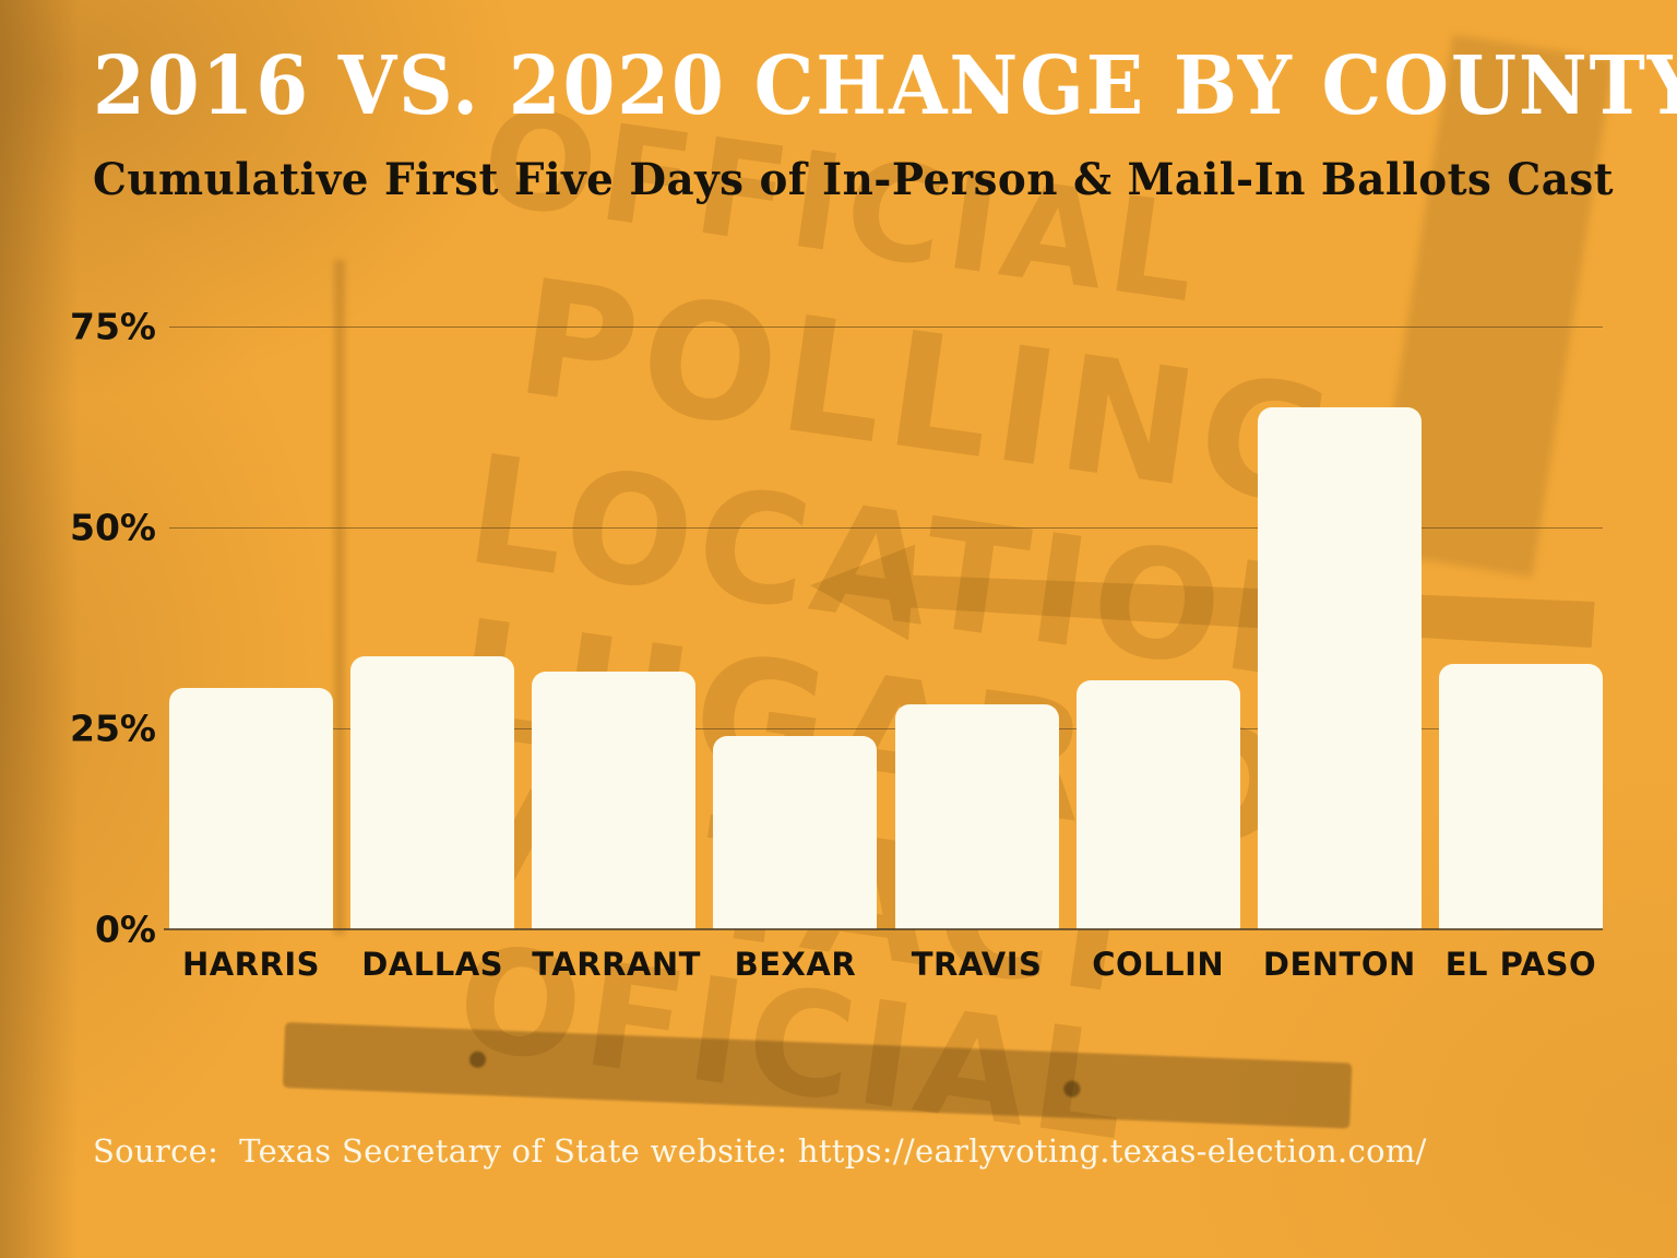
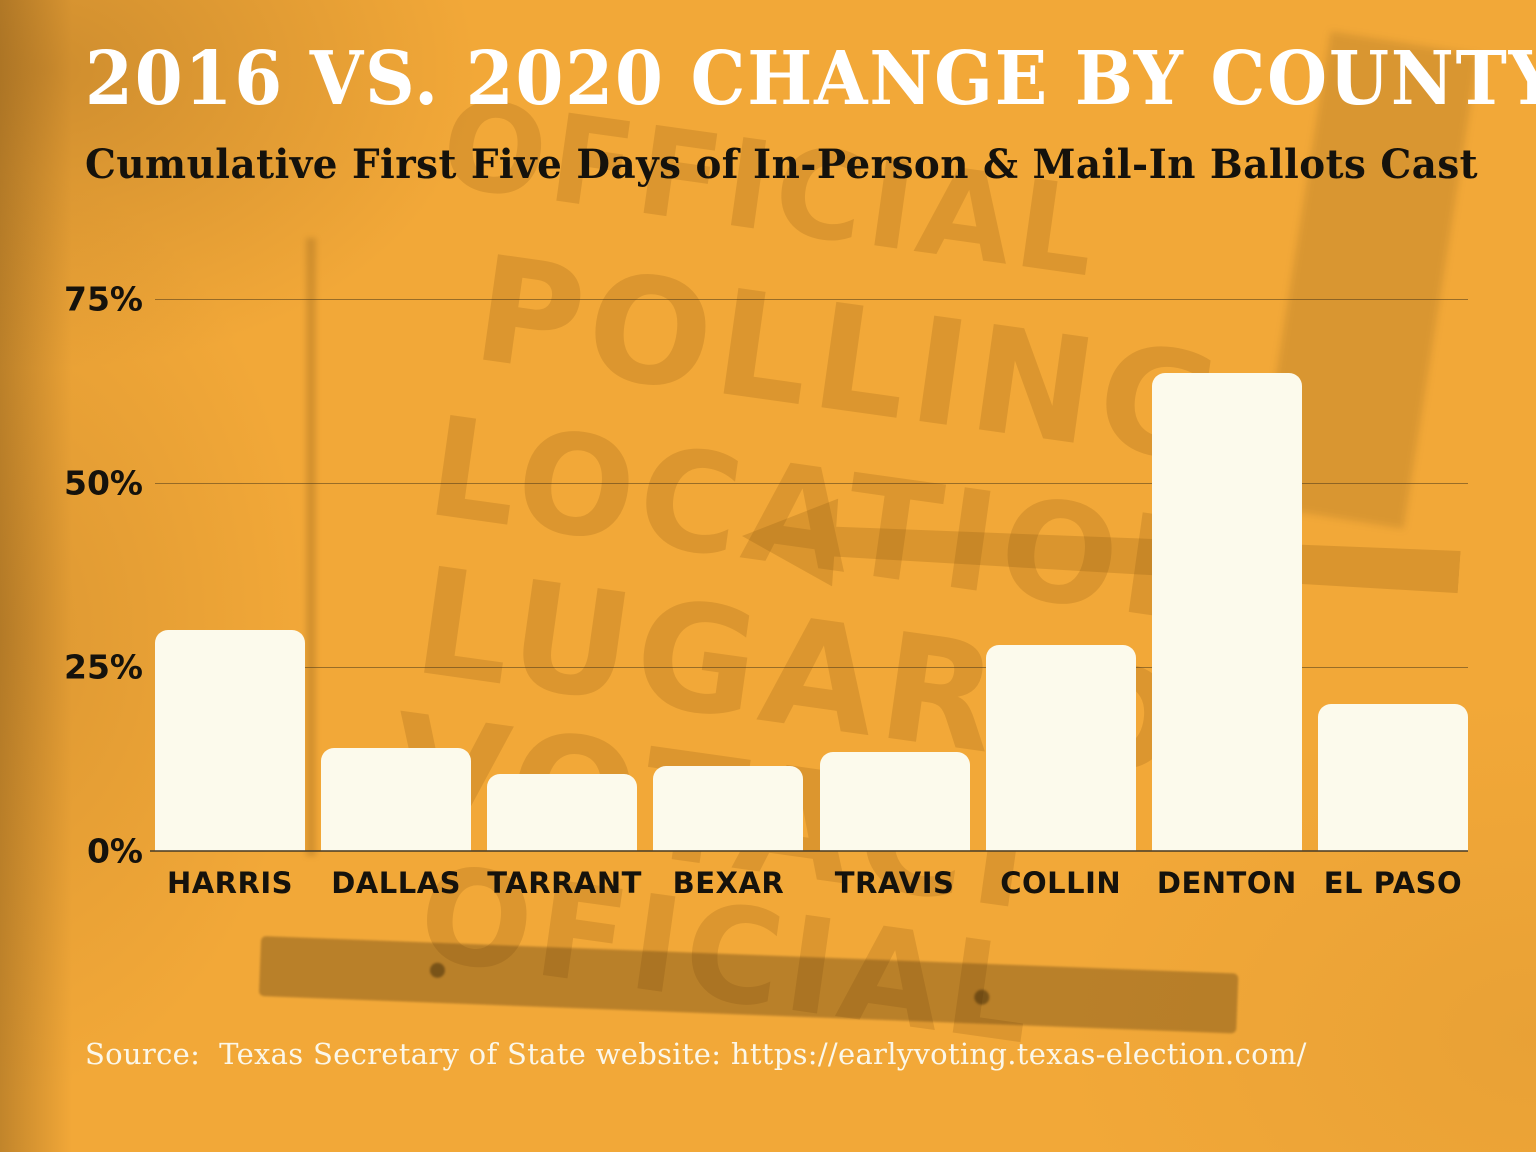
DALLAS: 34% -> 14%
TARRANT: 32% -> 10%
BEXAR: 24% -> 12%
TRAVIS: 28% -> 14%
COLLIN: 31% -> 28%
EL PASO: 33% -> 20%
